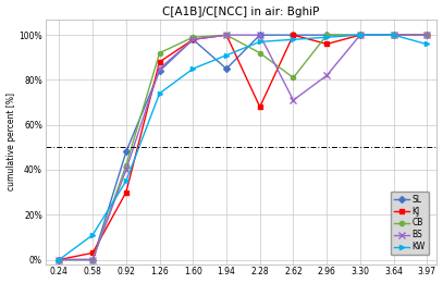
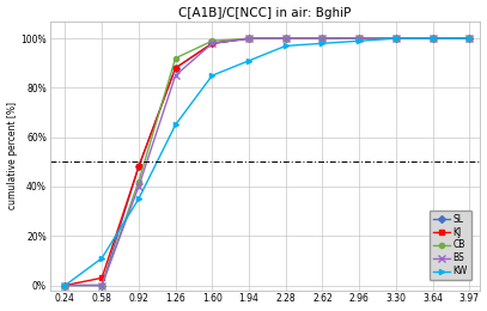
KJ/0.92: 30% -> 48%
SL/1.26: 84% -> 88%
KW/1.26: 74% -> 65%
SL/1.94: 85% -> 100%
KJ/2.28: 68% -> 100%
CB/2.28: 92% -> 100%
CB/2.62: 81% -> 100%
BS/2.62: 71% -> 100%
KJ/2.96: 96% -> 100%
BS/2.96: 82% -> 100%
KW/3.97: 96% -> 100%
